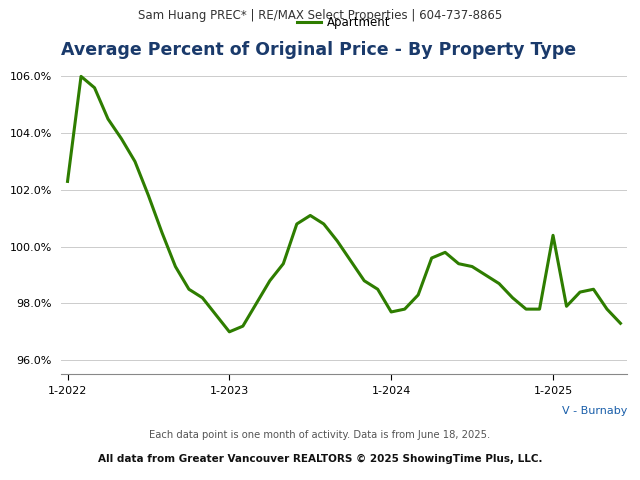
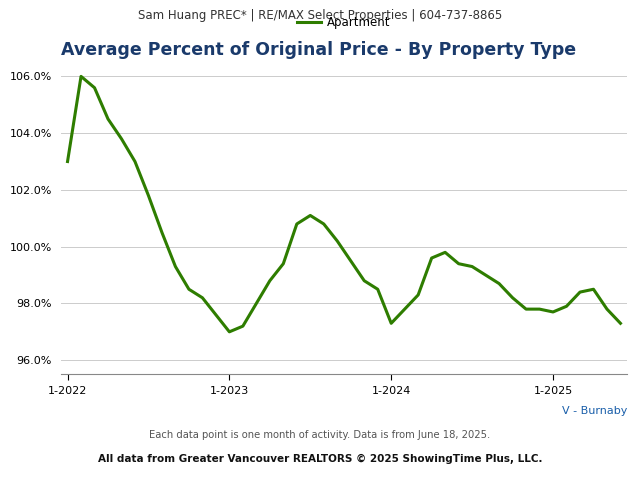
1-2022: 102.3% -> 103.0%
1-2024: 97.7% -> 97.3%
1-2025: 100.4% -> 97.7%
